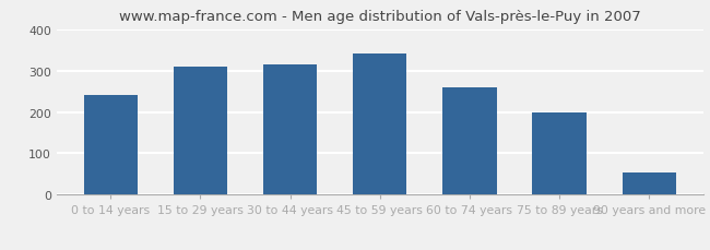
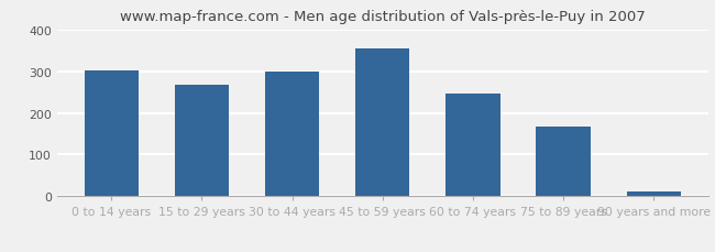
0 to 14 years: 240 -> 302
15 to 29 years: 310 -> 268
30 to 44 years: 315 -> 298
45 to 59 years: 340 -> 354
60 to 74 years: 260 -> 246
75 to 89 years: 200 -> 168
90 years and more: 55 -> 12
